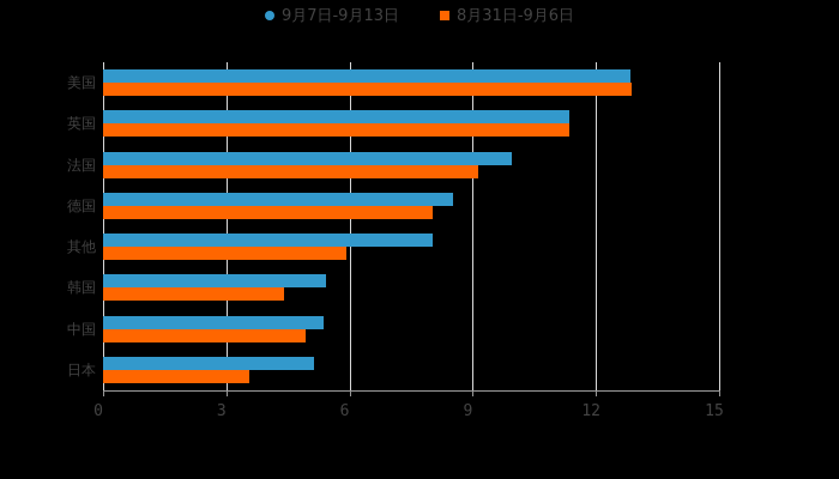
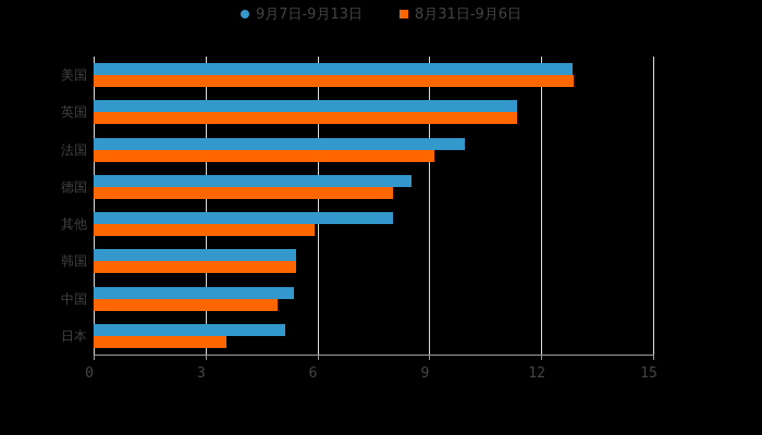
8月31日-9月6日/韩国: 4.4 -> 5.4
